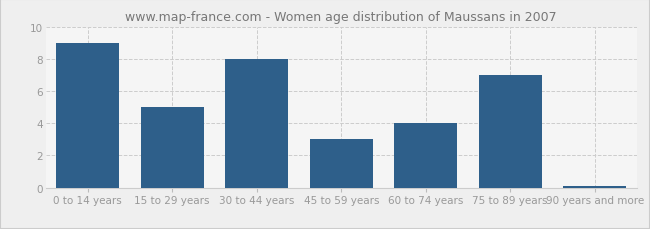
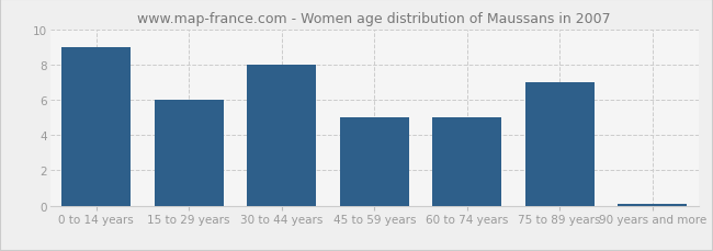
15 to 29 years: 5.0 -> 6.0
45 to 59 years: 3.0 -> 5.0
60 to 74 years: 4.0 -> 5.0
